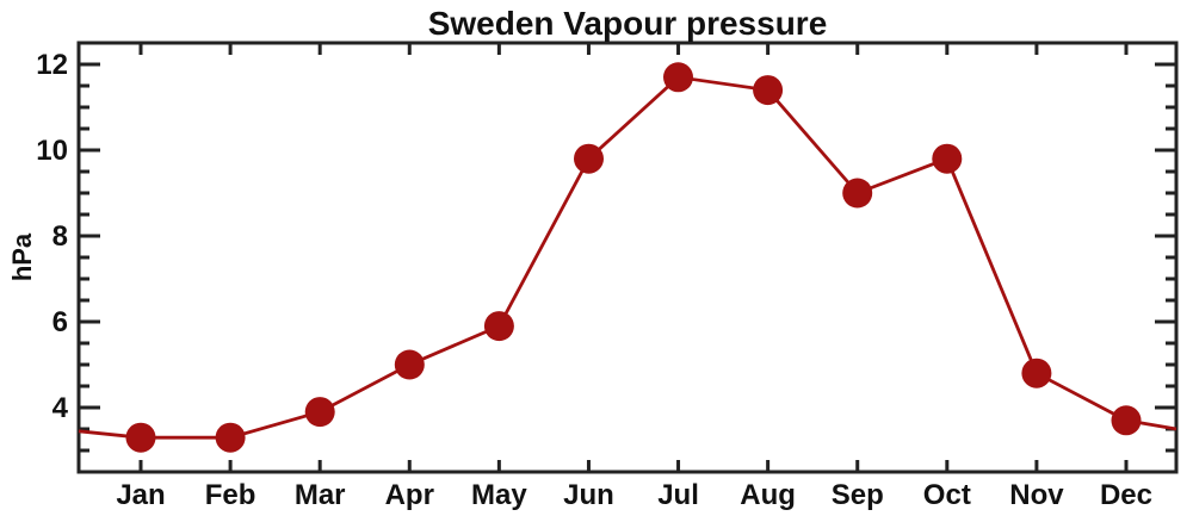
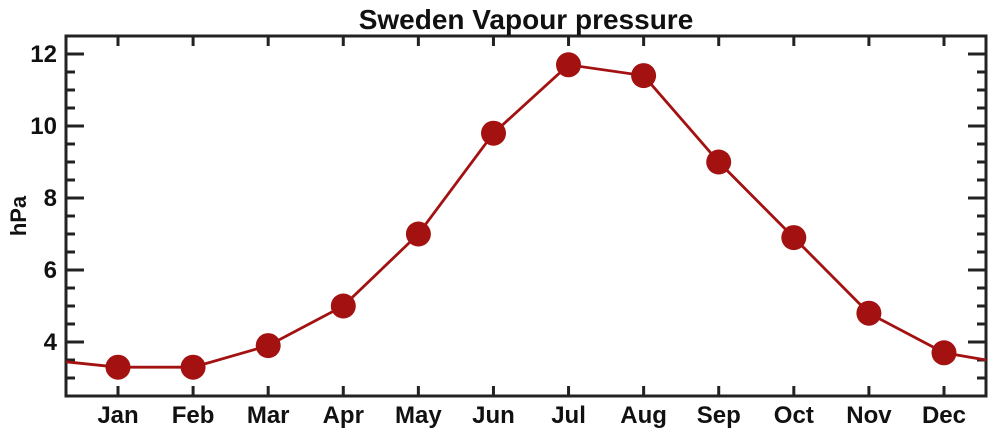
May: 5.9 -> 7.0
Oct: 9.8 -> 6.9
